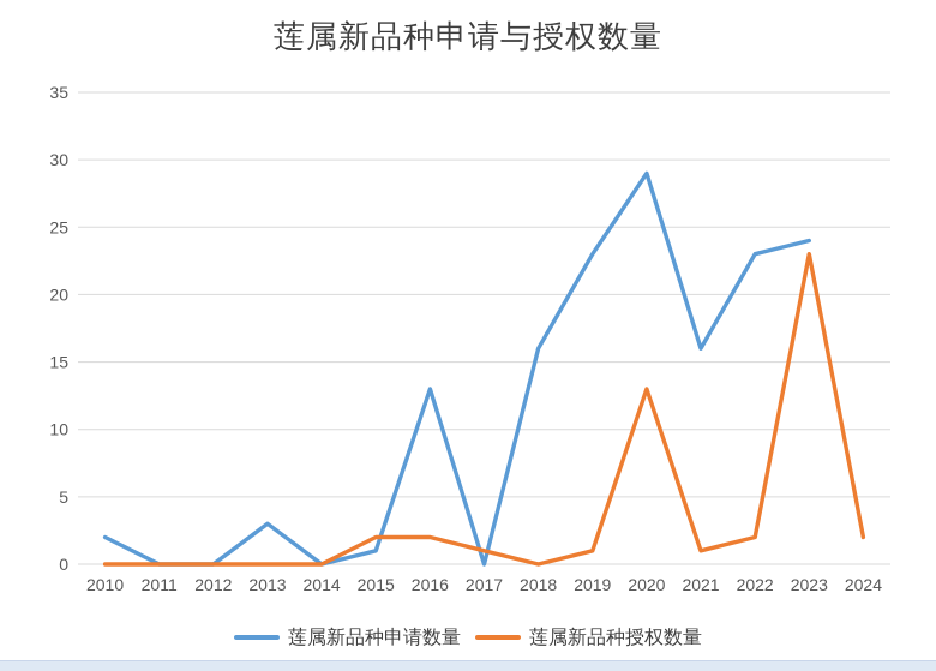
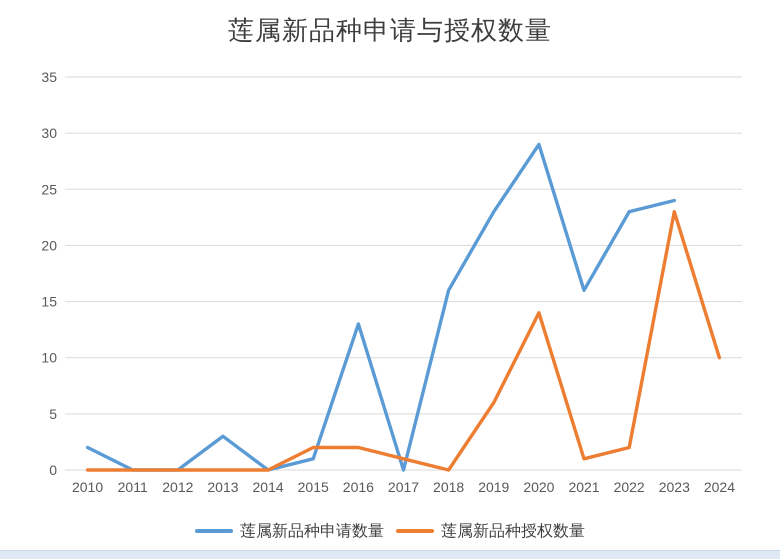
莲属新品种授权数量/2019: 1 -> 6
莲属新品种授权数量/2020: 13 -> 14
莲属新品种授权数量/2024: 2 -> 10
